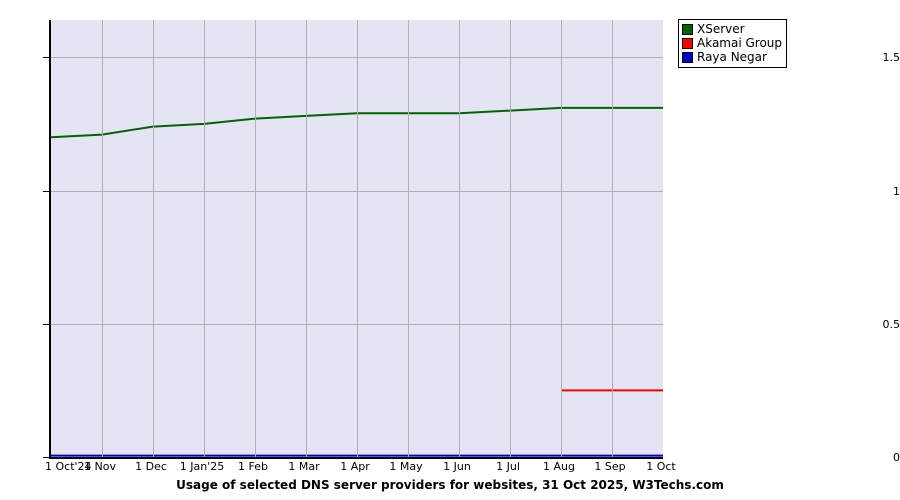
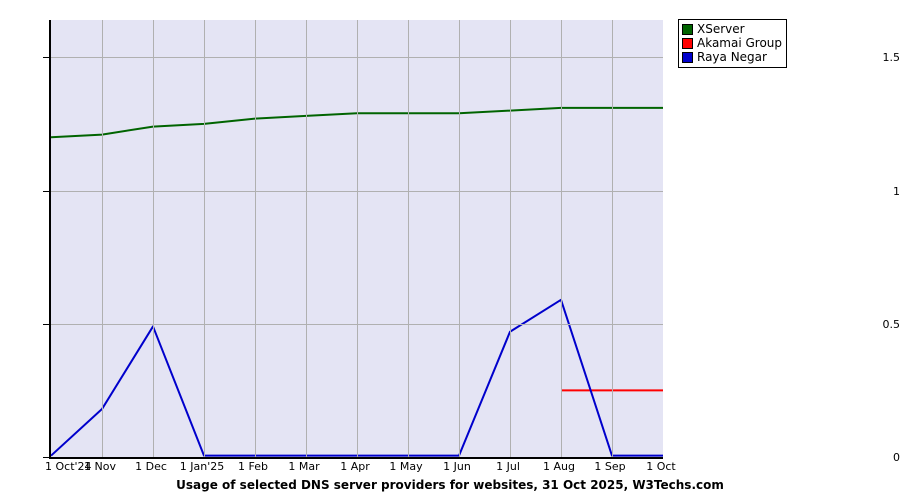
Raya Negar/1 Nov: 0.01 -> 0.18
Raya Negar/1 Dec: 0.01 -> 0.49
Raya Negar/1 Jul: 0.01 -> 0.47
Raya Negar/1 Aug: 0.01 -> 0.59
